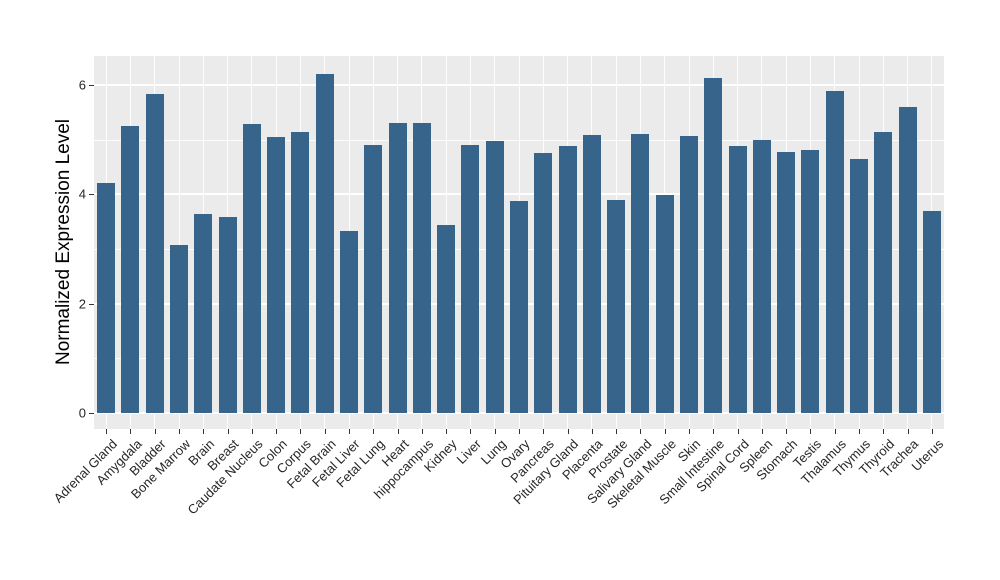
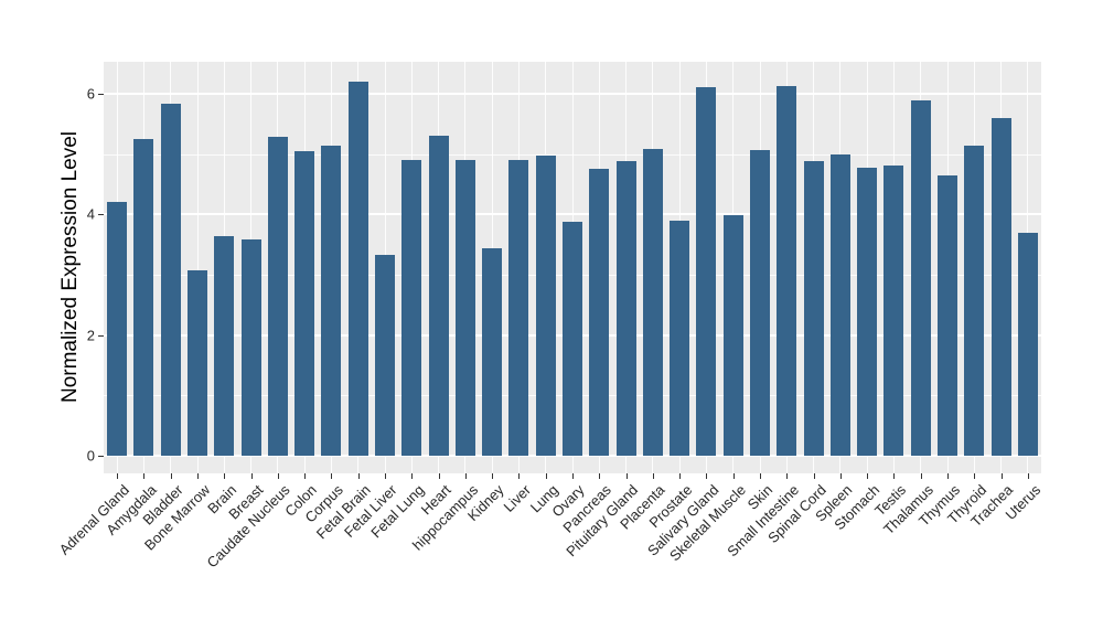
hippocampus: 5.3 -> 4.9
Salivary Gland: 5.1 -> 6.1
